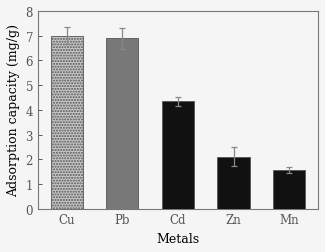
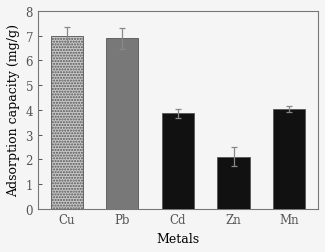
Cd: 4.35 -> 3.85
Mn: 1.55 -> 4.05
